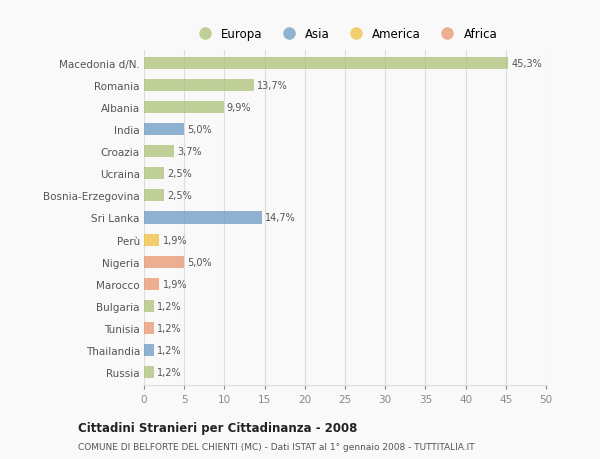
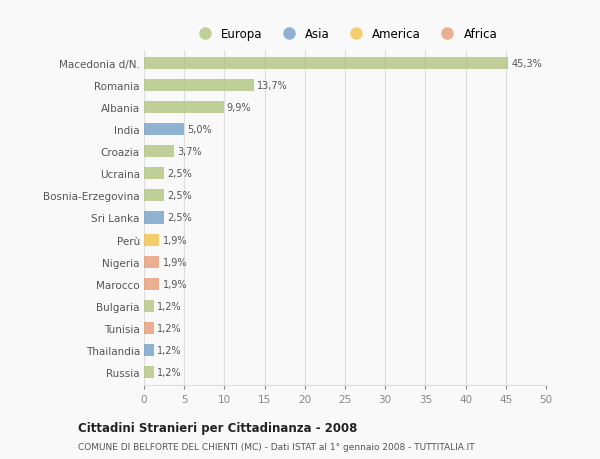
Sri Lanka: 14,7% -> 2,5%
Nigeria: 5,0% -> 1,9%
